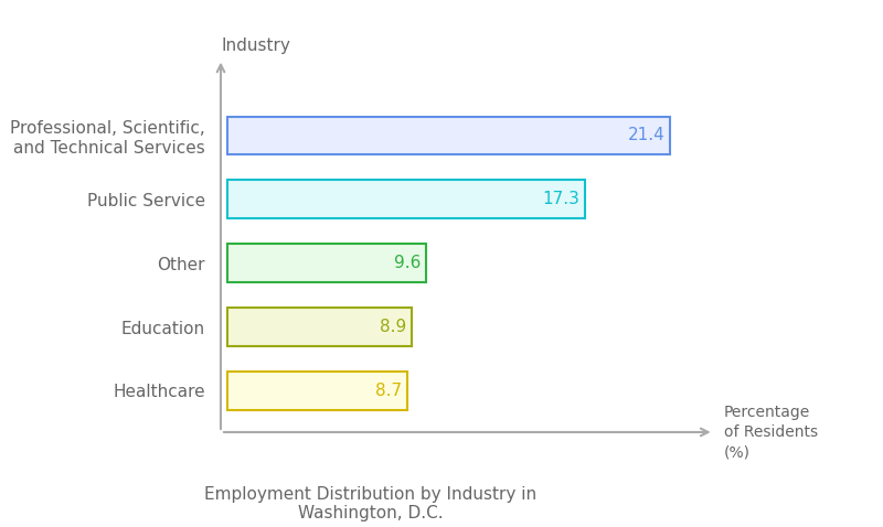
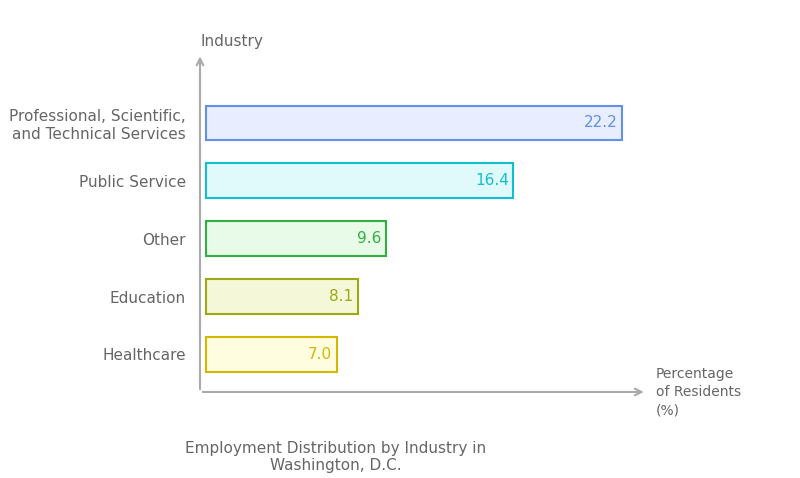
Professional, Scientific, and Technical Services: 21.4 -> 22.2
Public Service: 17.3 -> 16.4
Education: 8.9 -> 8.1
Healthcare: 8.7 -> 7.0
